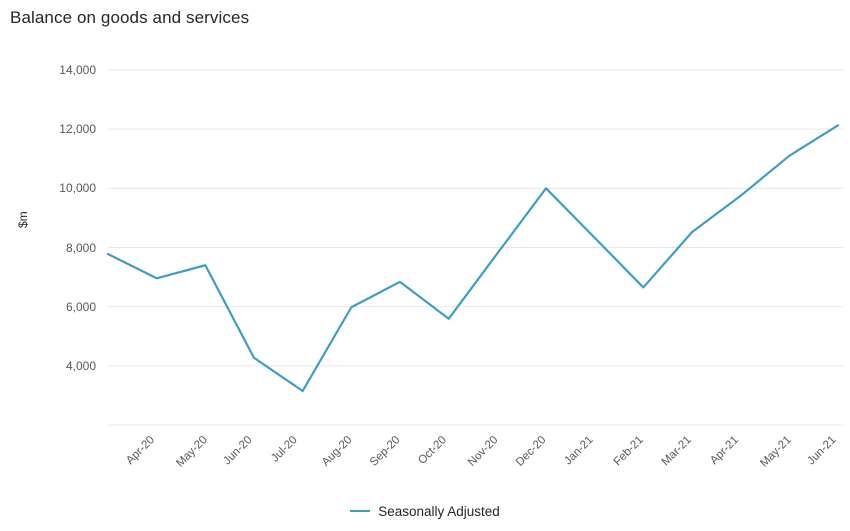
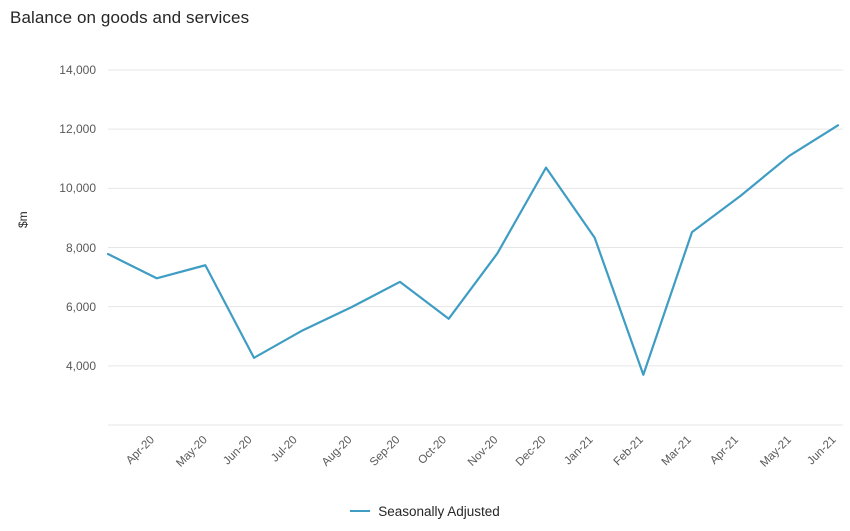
Aug-20: 3200 -> 5200
Jan-21: 10000 -> 10700
Mar-21: 6600 -> 3700
